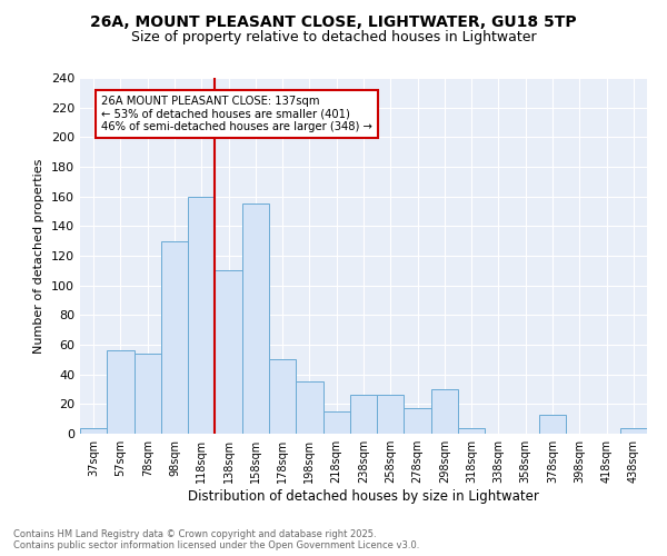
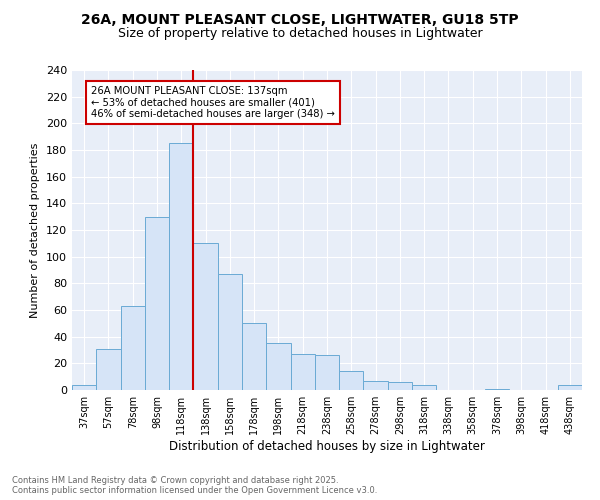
57sqm: 56 -> 31
78sqm: 54 -> 63
118sqm: 160 -> 185
158sqm: 155 -> 87
218sqm: 15 -> 27
258sqm: 26 -> 14
278sqm: 17 -> 7
298sqm: 30 -> 6
378sqm: 13 -> 1
